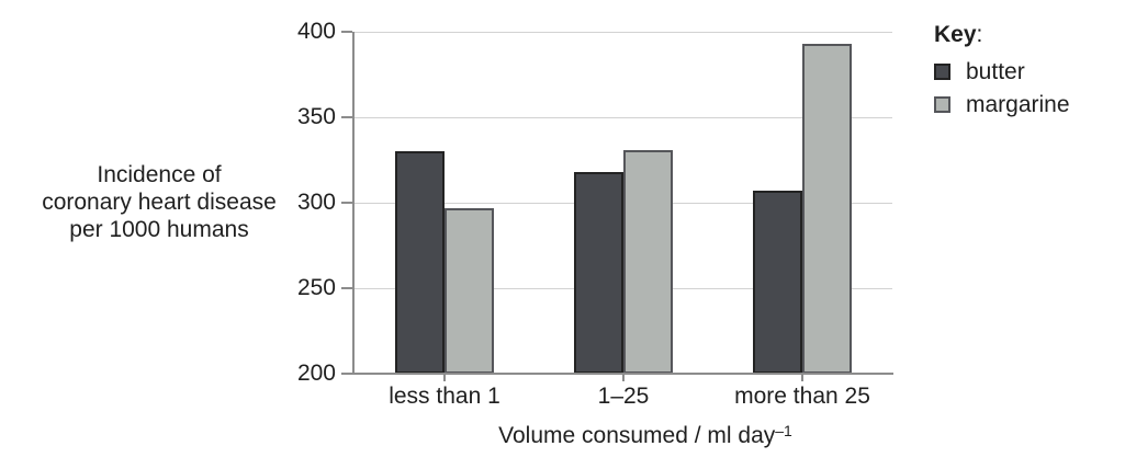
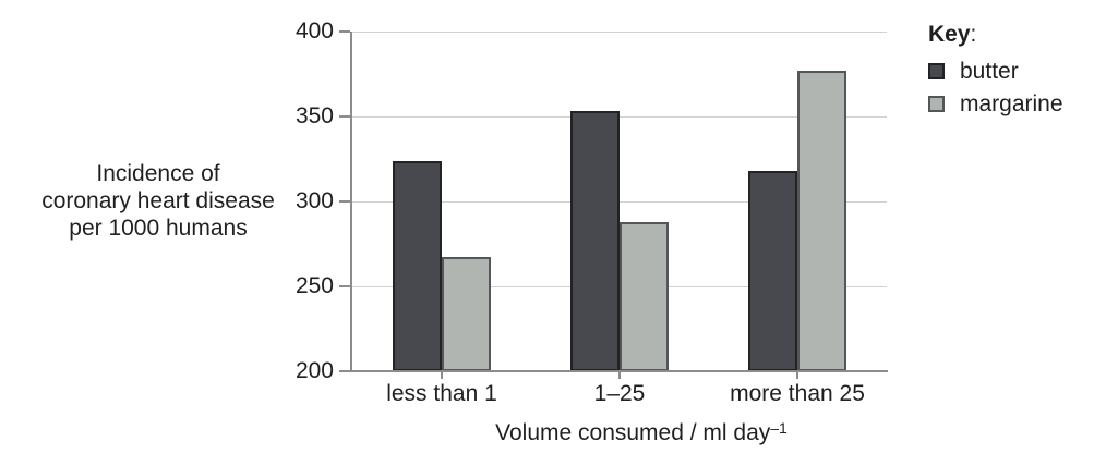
butter/less than 1: 330 -> 324
margarine/less than 1: 297 -> 267
butter/1–25: 318 -> 353
margarine/1–25: 331 -> 288
butter/more than 25: 307 -> 318
margarine/more than 25: 393 -> 377
